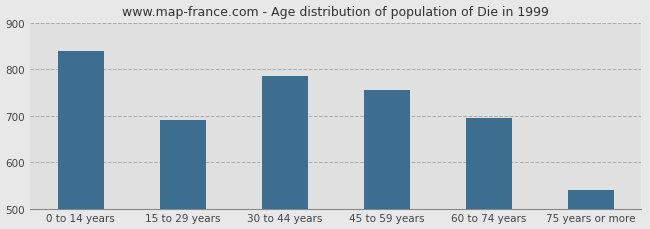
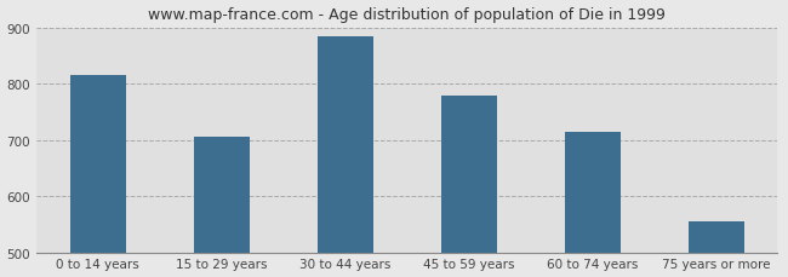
0 to 14 years: 840 -> 815
15 to 29 years: 690 -> 705
30 to 44 years: 785 -> 885
45 to 59 years: 755 -> 780
60 to 74 years: 695 -> 715
75 years or more: 540 -> 555
